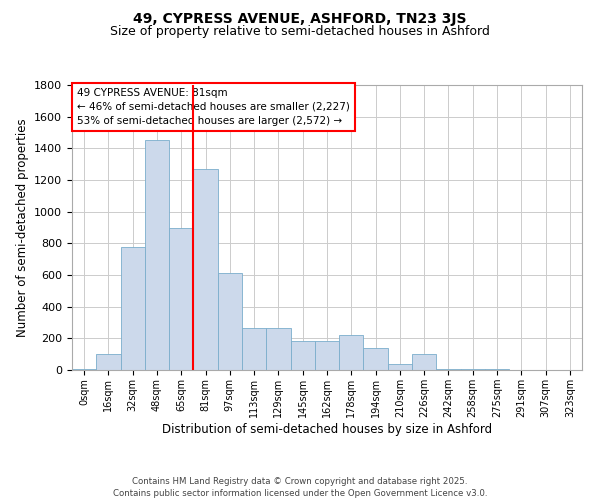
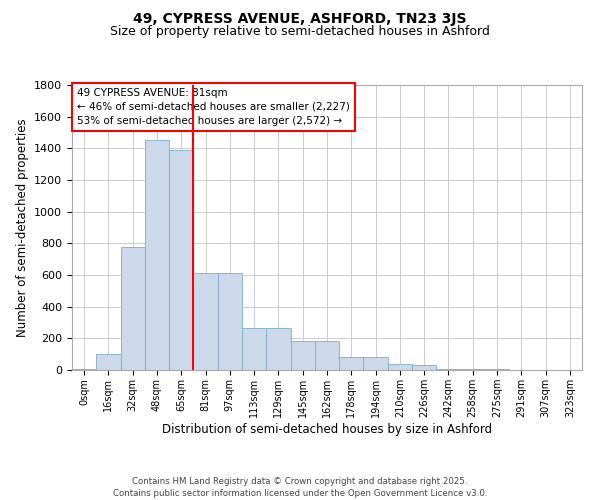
65sqm: 900 -> 1390
81sqm: 1270 -> 620
178sqm: 220 -> 80
194sqm: 140 -> 80
226sqm: 100 -> 30
